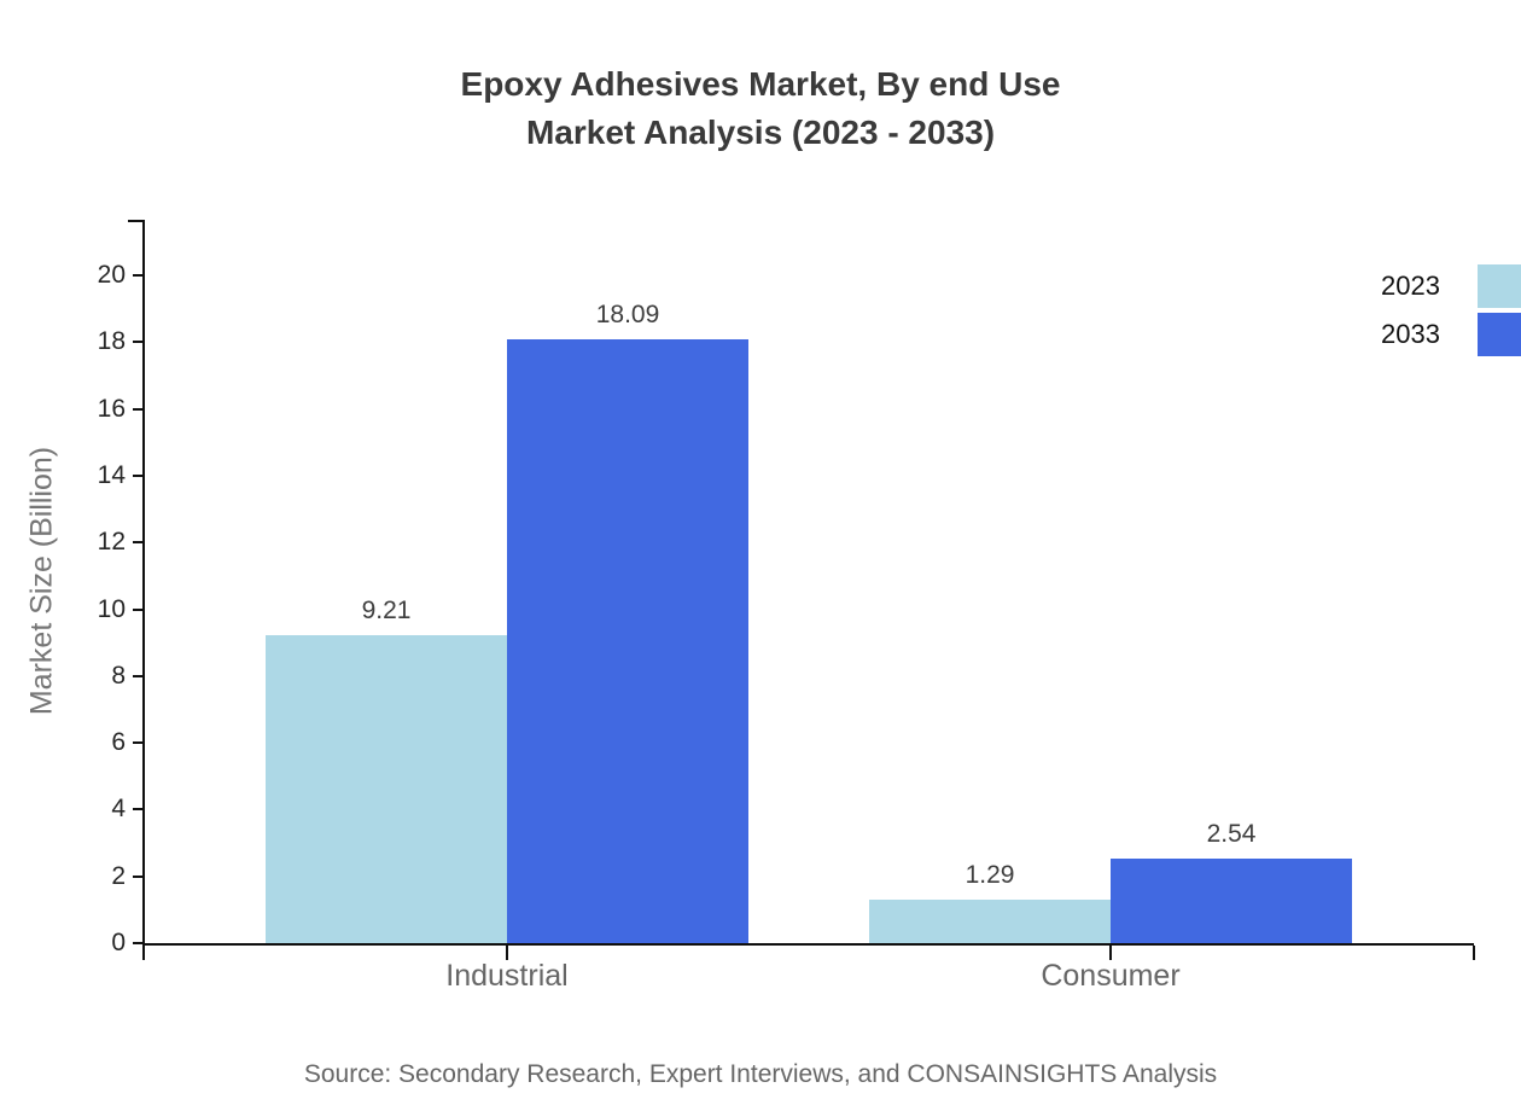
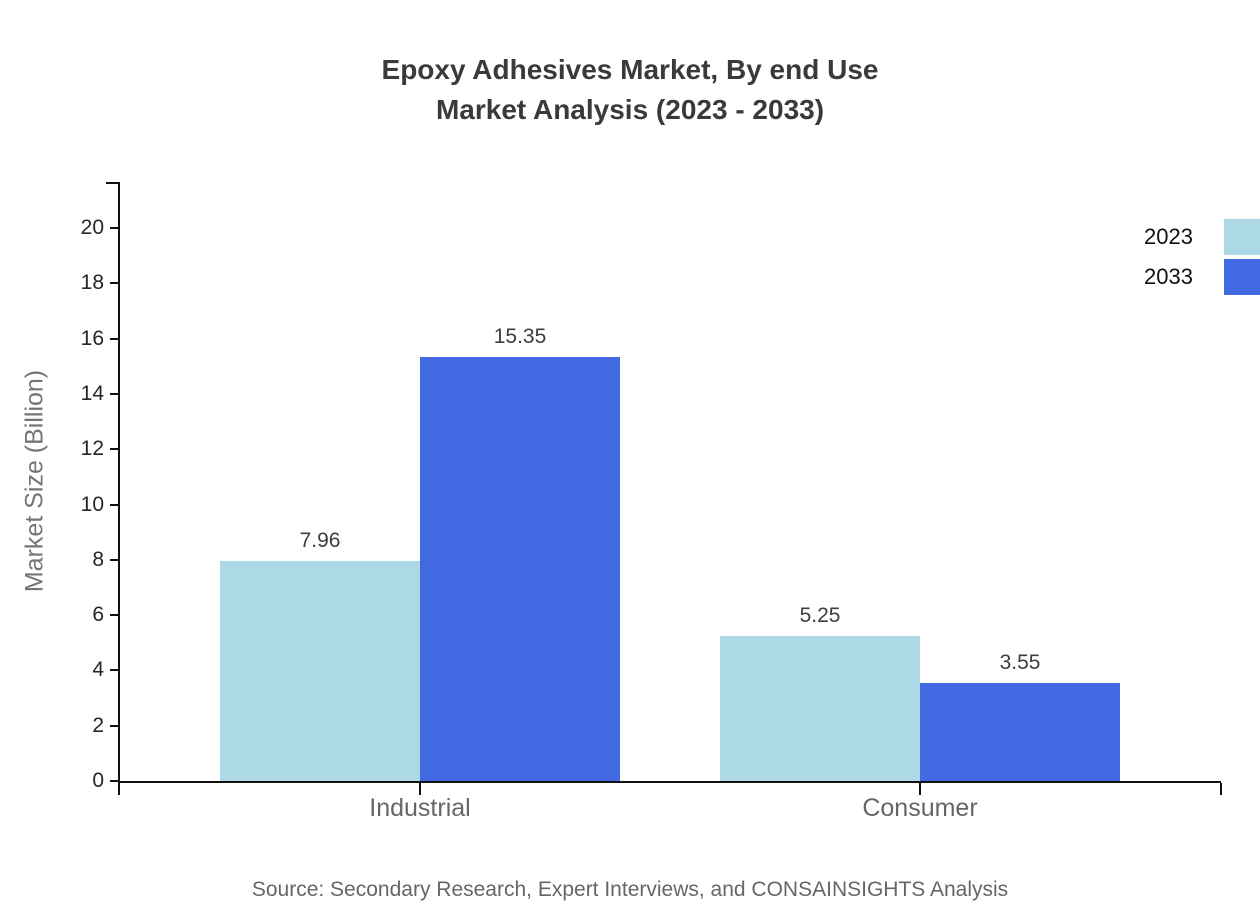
2023/Industrial: 9.21 -> 7.96
2033/Industrial: 18.09 -> 15.35
2023/Consumer: 1.29 -> 5.25
2033/Consumer: 2.54 -> 3.55
